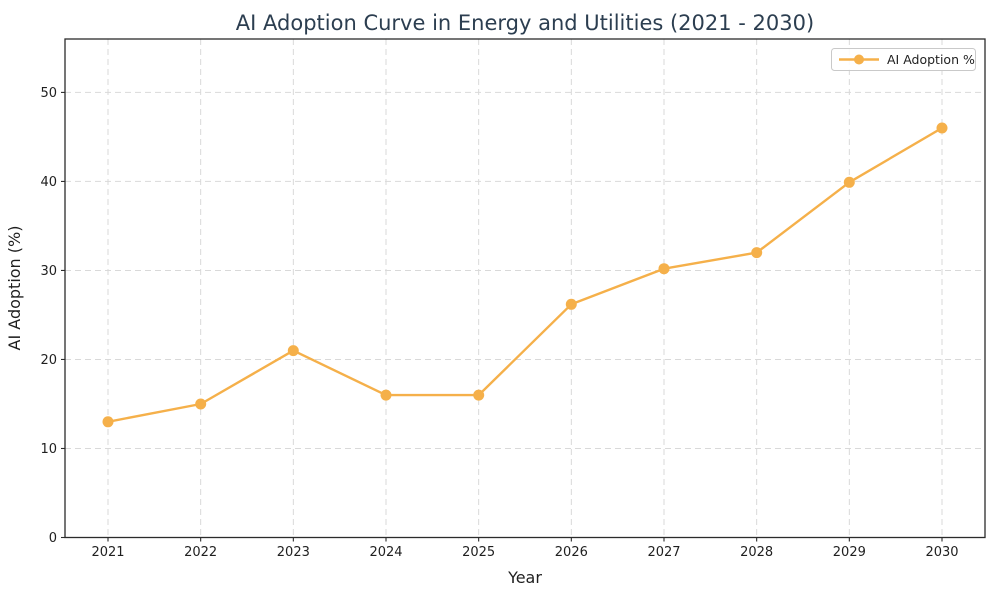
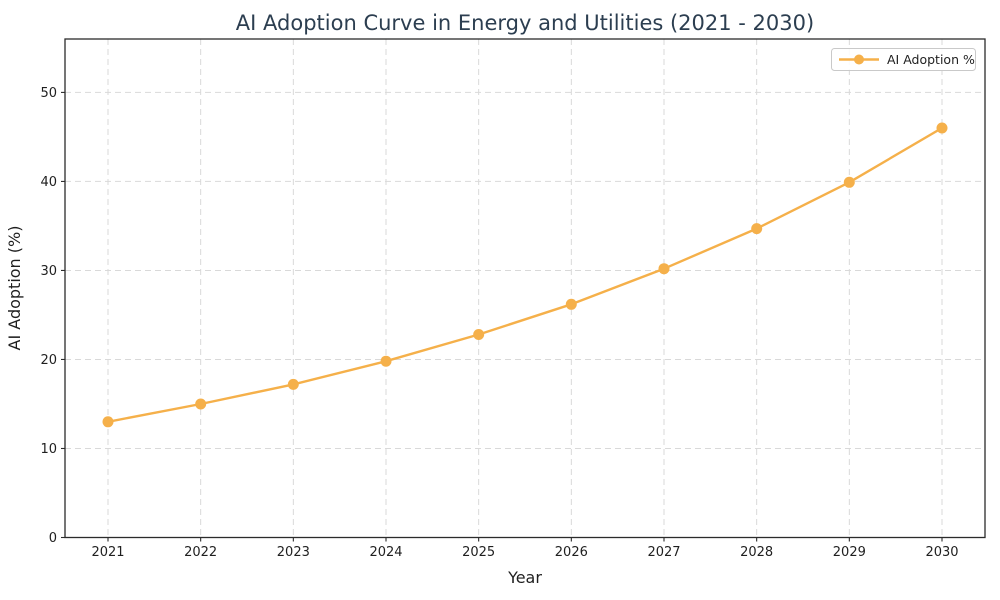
2023: 21 -> 17
2024: 16 -> 20
2025: 16 -> 23
2028: 32 -> 35
